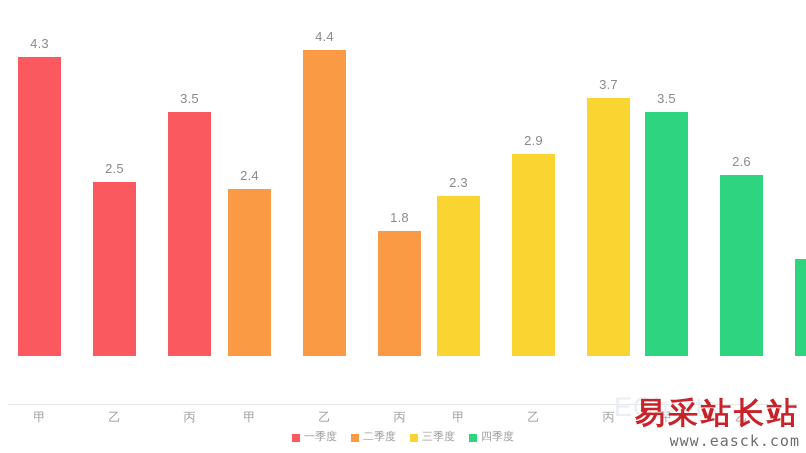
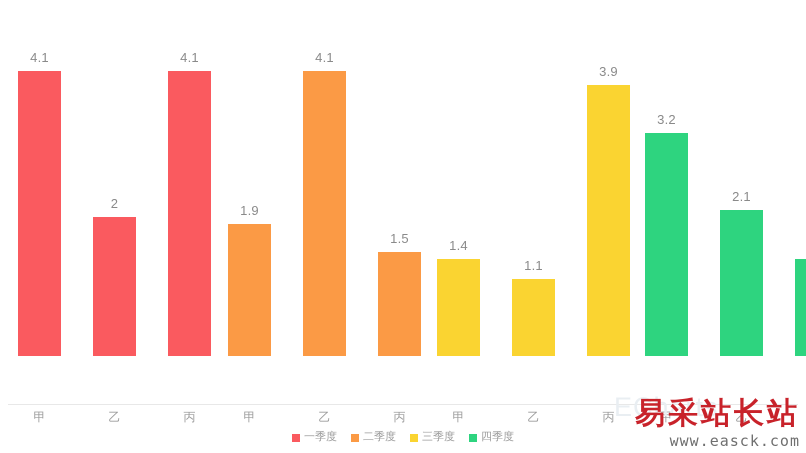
一季度/甲: 4.3 -> 4.1
二季度/甲: 2.4 -> 1.9
三季度/甲: 2.3 -> 1.4
四季度/甲: 3.5 -> 3.2
一季度/乙: 2.5 -> 2
二季度/乙: 4.4 -> 4.1
三季度/乙: 2.9 -> 1.1
四季度/乙: 2.6 -> 2.1
一季度/丙: 3.5 -> 4.1
二季度/丙: 1.8 -> 1.5
三季度/丙: 3.7 -> 3.9
